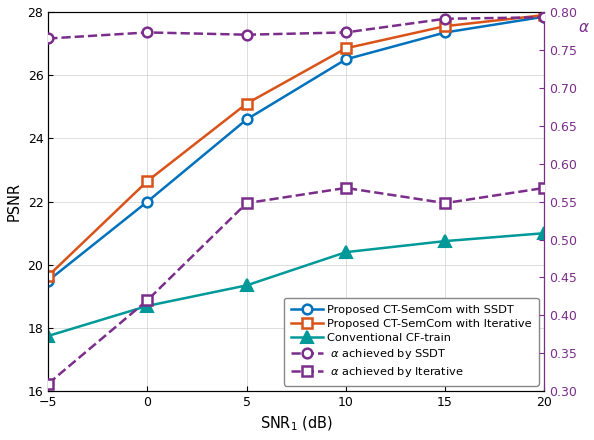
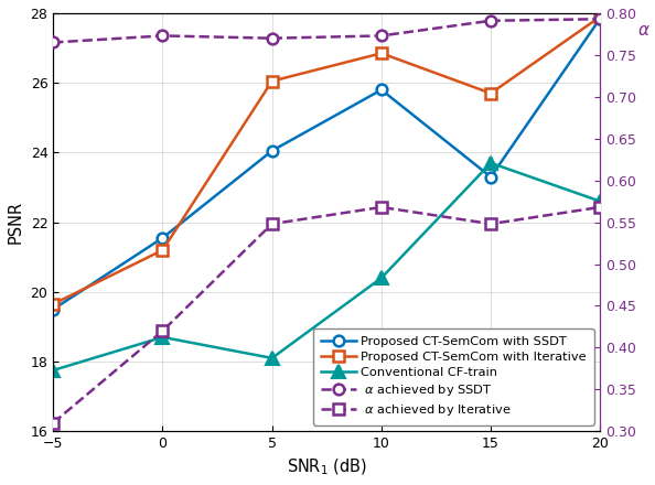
Proposed CT-SemCom with SSDT/0: 22.00 -> 21.55
Proposed CT-SemCom with Iterative/0: 22.65 -> 21.20
Proposed CT-SemCom with SSDT/5: 24.60 -> 24.05
Proposed CT-SemCom with Iterative/5: 25.10 -> 26.05
Conventional CF-train/5: 19.35 -> 18.10
Proposed CT-SemCom with SSDT/10: 26.50 -> 25.80
Proposed CT-SemCom with SSDT/15: 27.35 -> 23.30
Proposed CT-SemCom with Iterative/15: 27.55 -> 25.70
Conventional CF-train/15: 20.75 -> 23.70
Conventional CF-train/20: 21.00 -> 22.60
